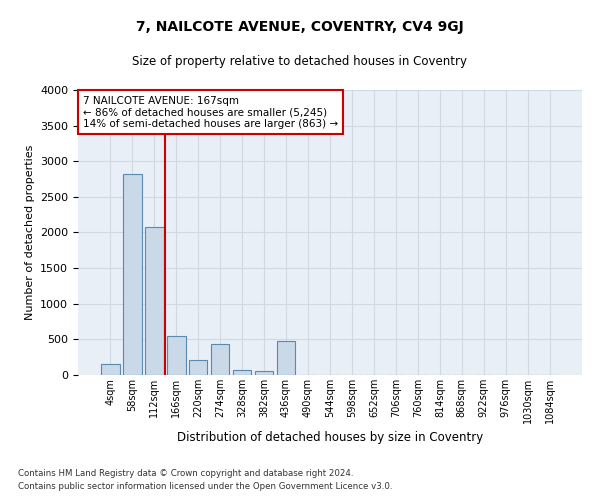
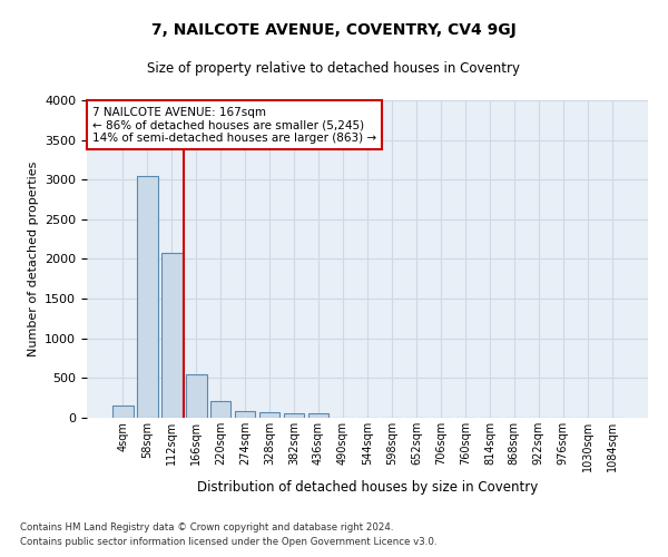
58sqm: 2820 -> 3050
274sqm: 440 -> 80
436sqm: 480 -> 50
